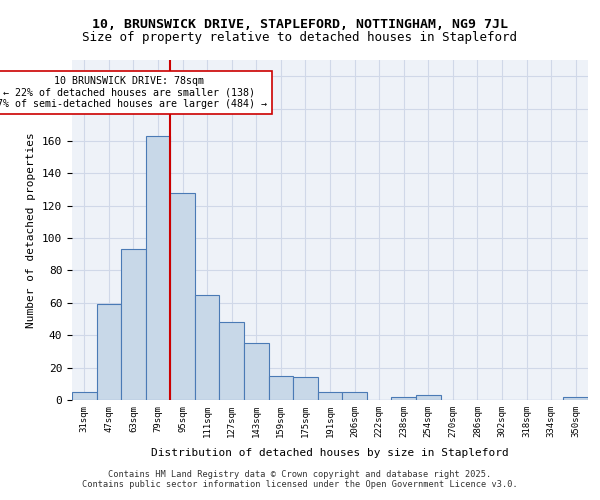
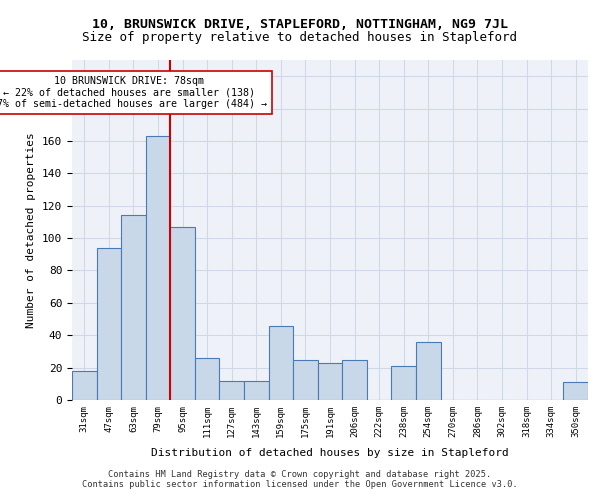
31sqm: 5 -> 18
47sqm: 59 -> 94
63sqm: 93 -> 114
95sqm: 128 -> 107
111sqm: 65 -> 26
127sqm: 48 -> 12
143sqm: 35 -> 12
159sqm: 15 -> 46
175sqm: 14 -> 25
191sqm: 5 -> 23
206sqm: 5 -> 25
238sqm: 2 -> 21
254sqm: 3 -> 36
350sqm: 2 -> 11
